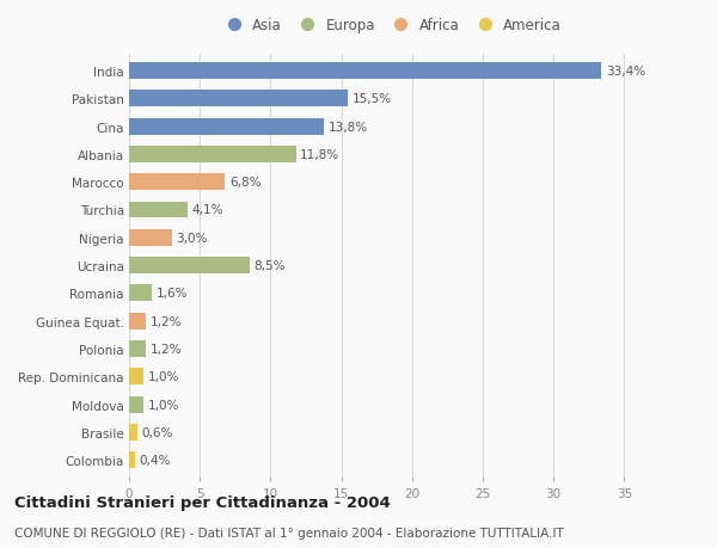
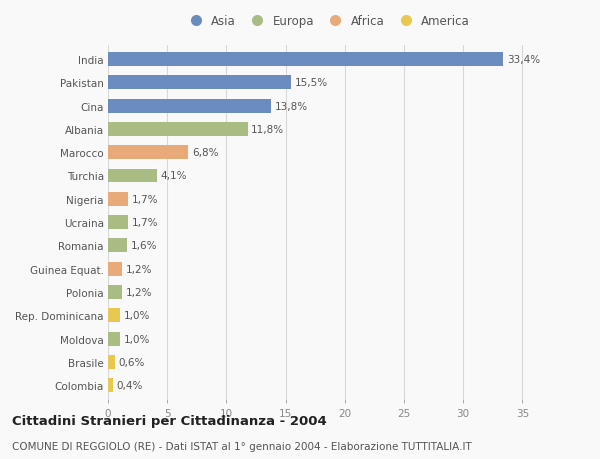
Nigeria: 3,0% -> 1,7%
Ucraina: 8,5% -> 1,7%
